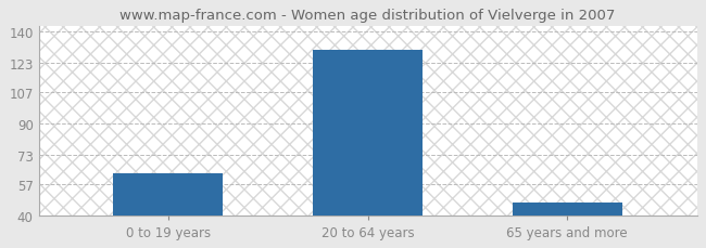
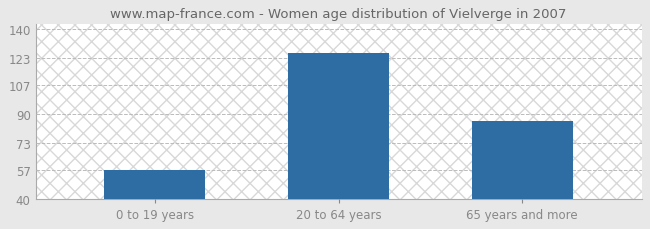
0 to 19 years: 63 -> 57
20 to 64 years: 130 -> 126
65 years and more: 47 -> 86
